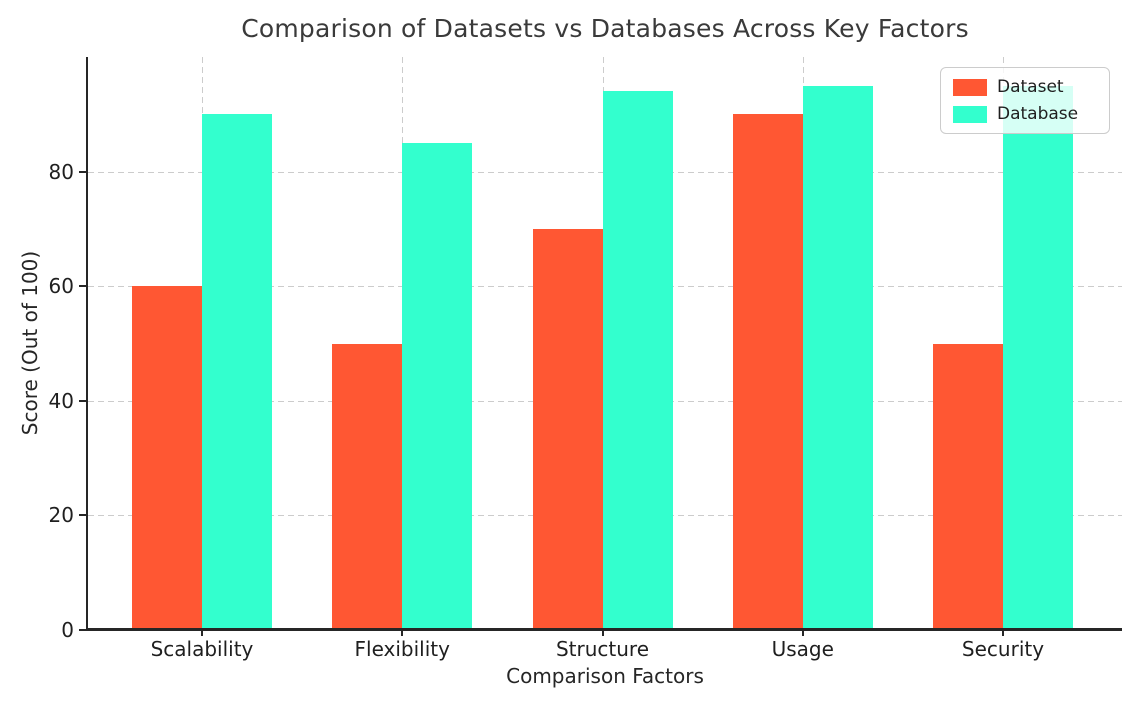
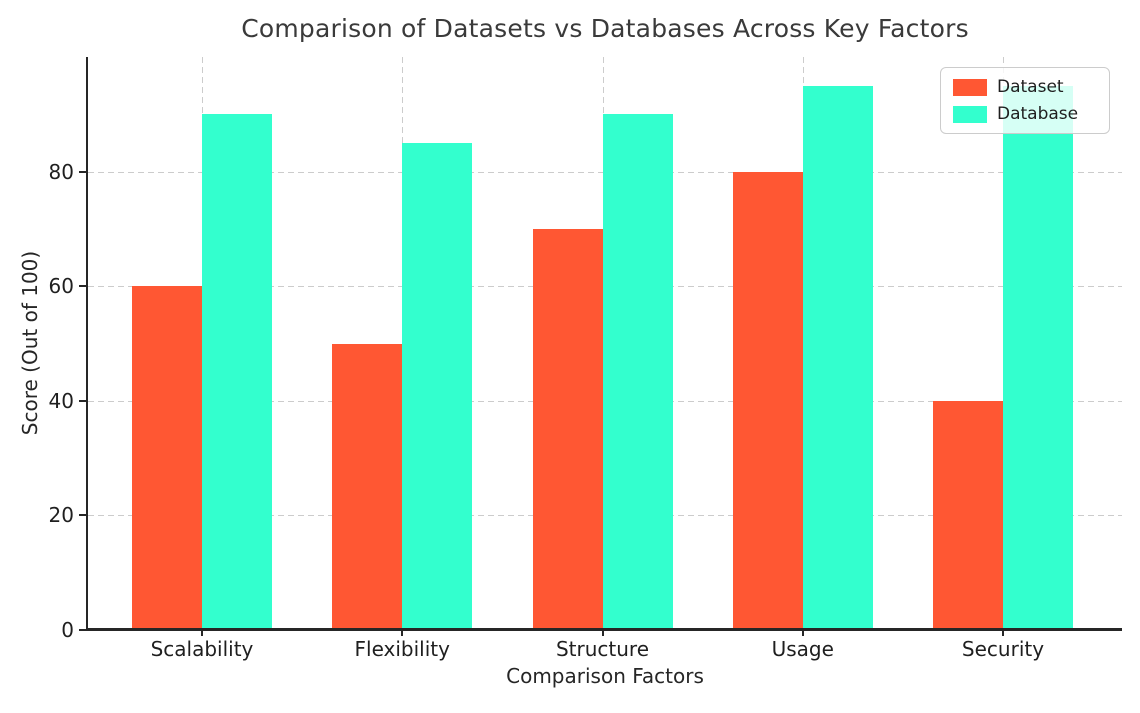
Database/Structure: 94 -> 90
Dataset/Usage: 90 -> 80
Dataset/Security: 50 -> 40
